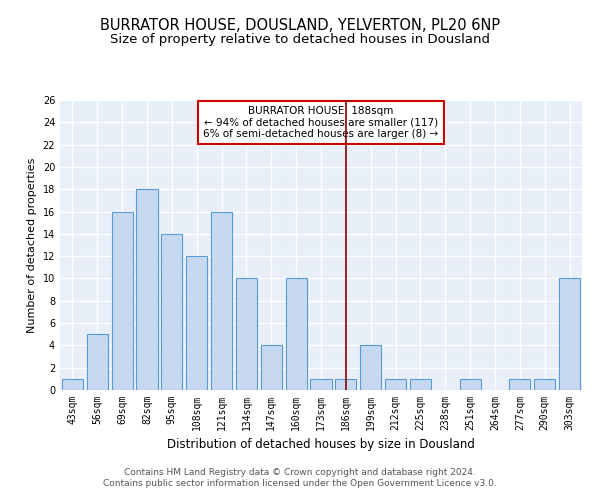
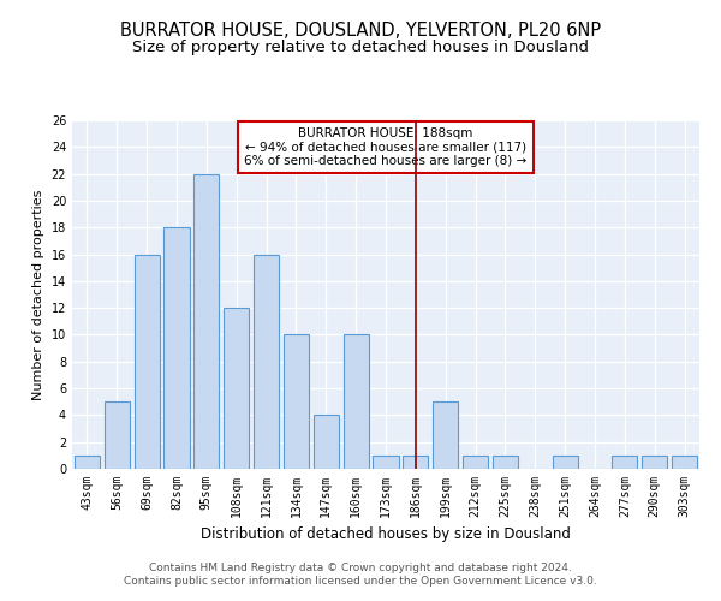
95sqm: 14 -> 22
199sqm: 4 -> 5
303sqm: 10 -> 1
